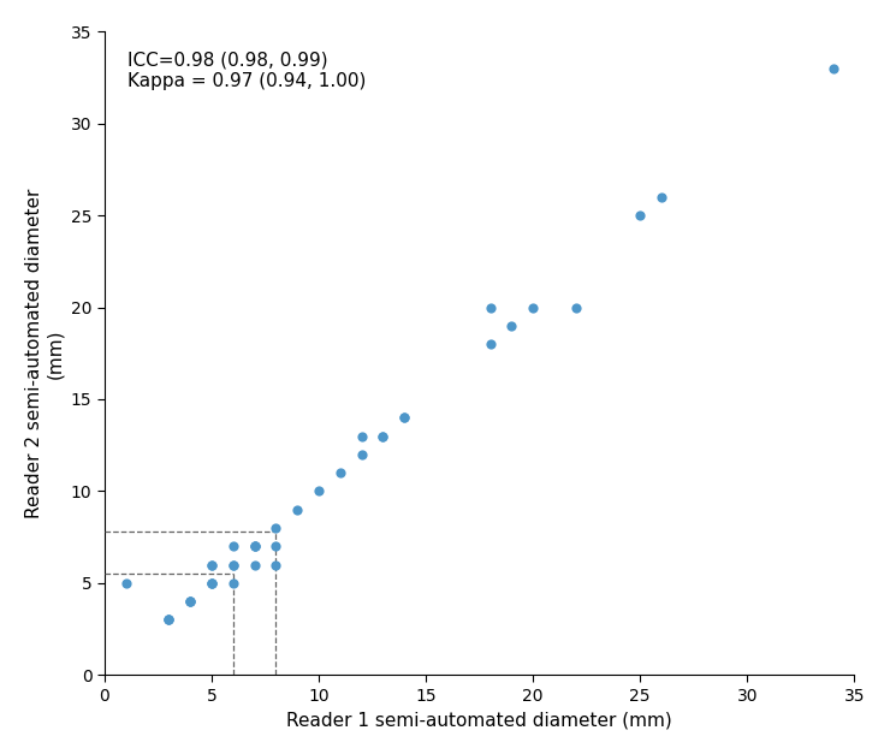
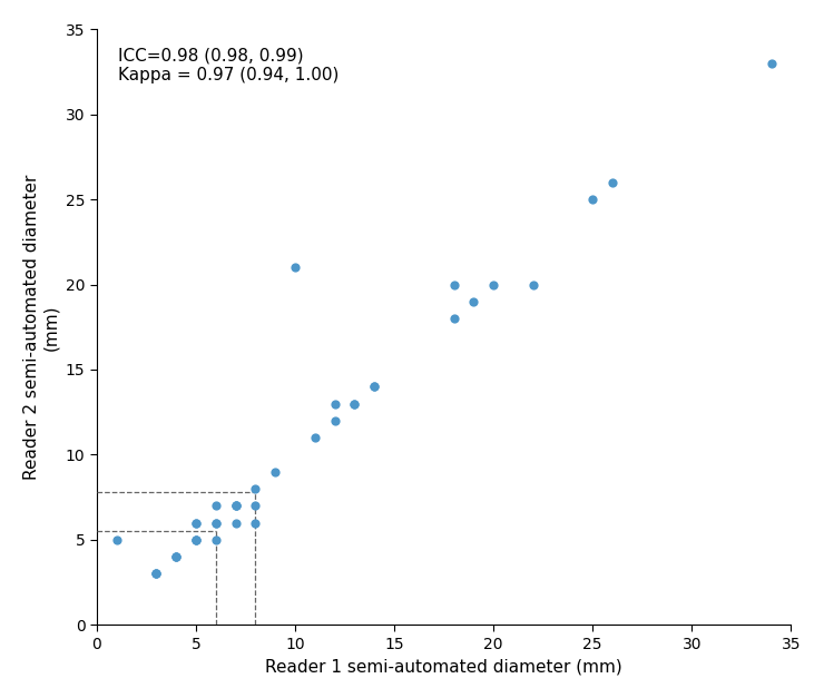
10: 10 -> 21
